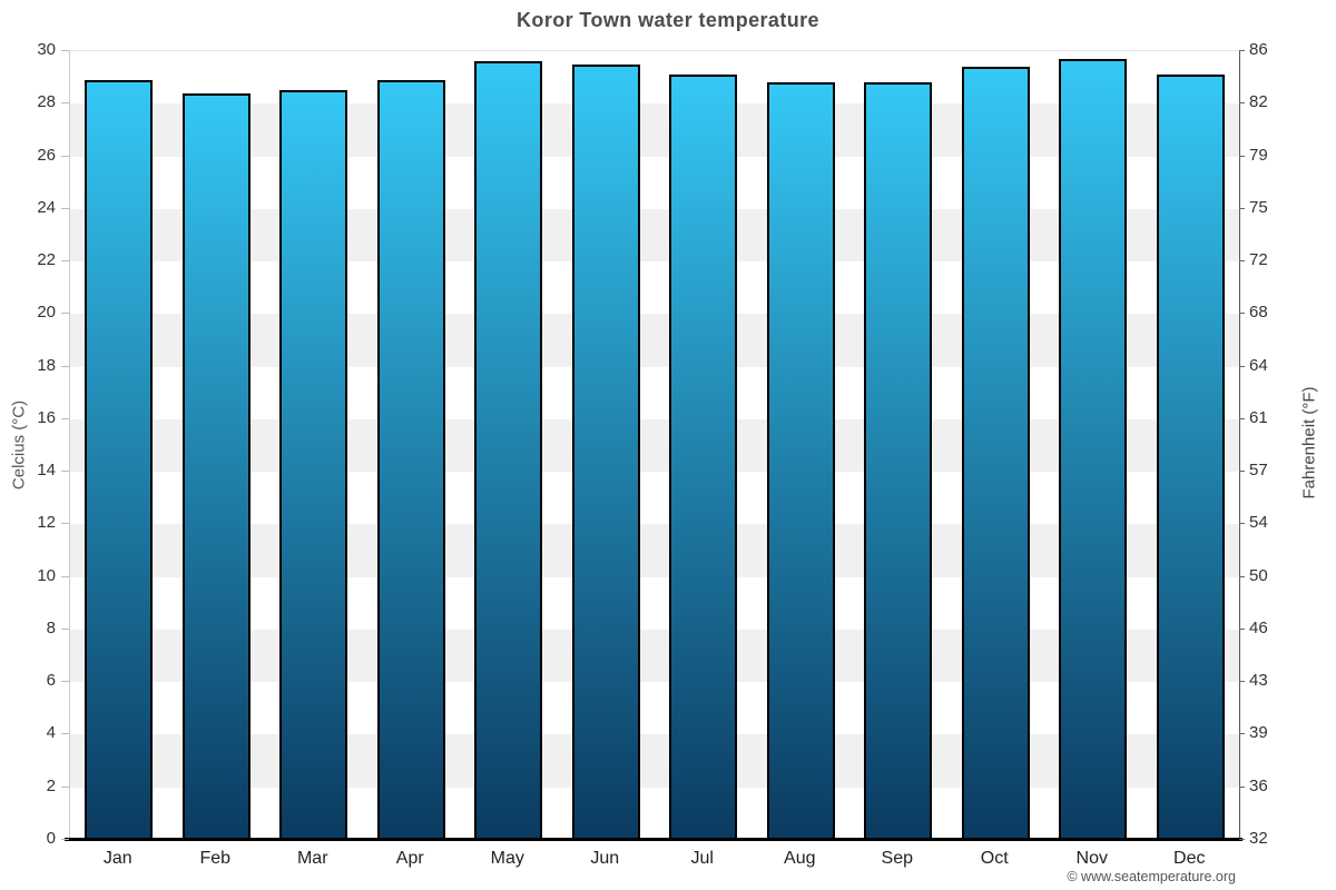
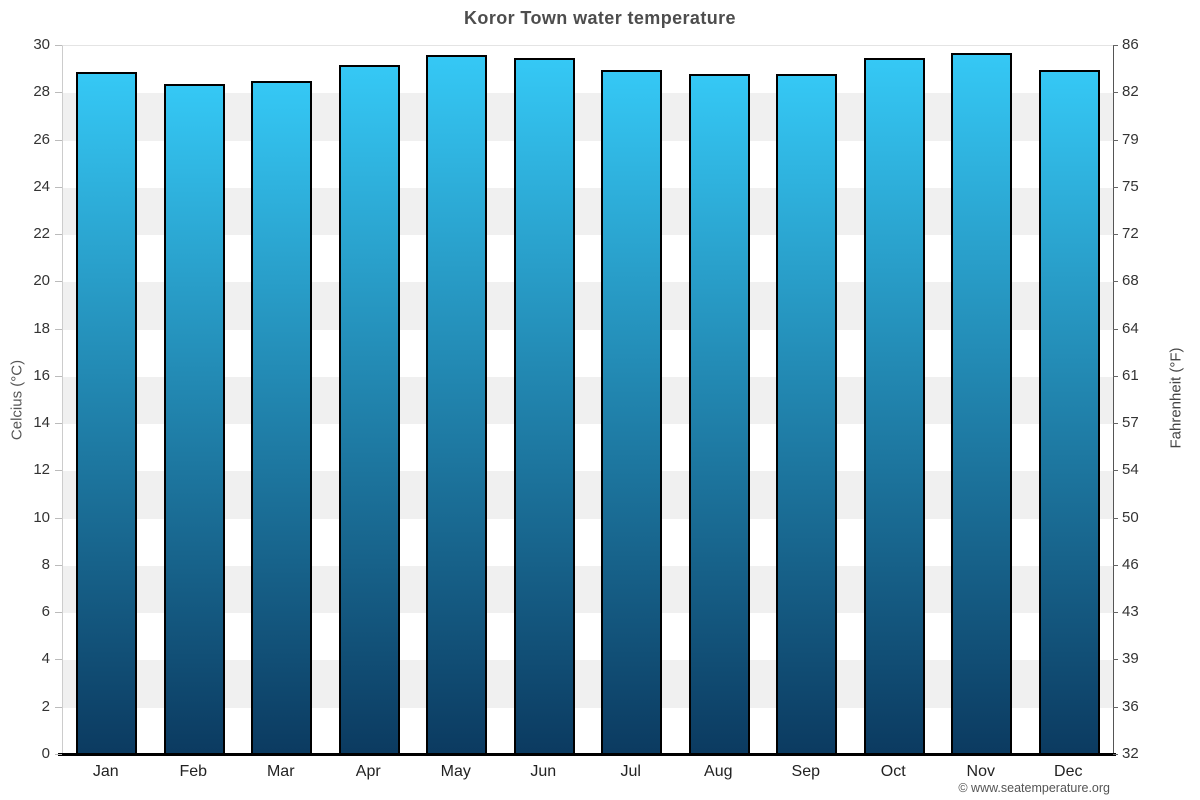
Apr: 28.9 -> 29.2
Jul: 29.1 -> 29.0
Oct: 29.4 -> 29.5
Dec: 29.1 -> 29.0
